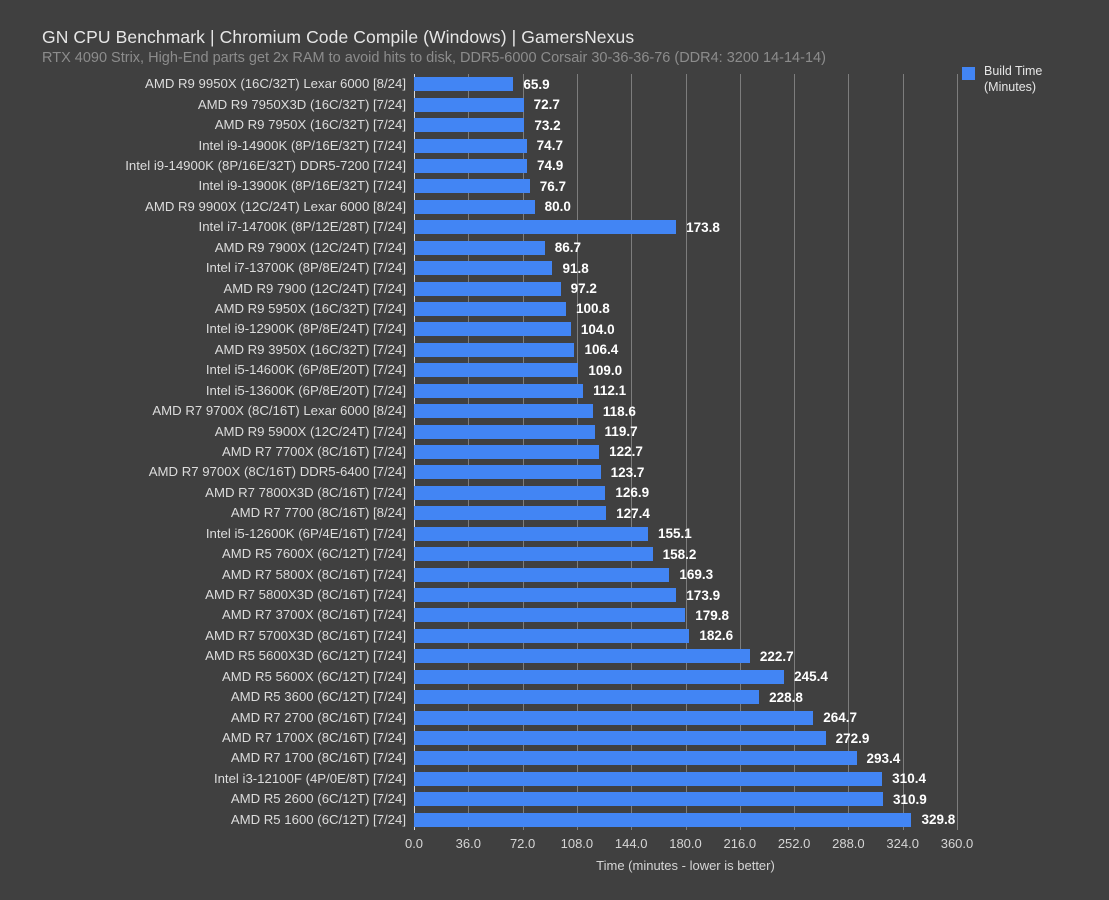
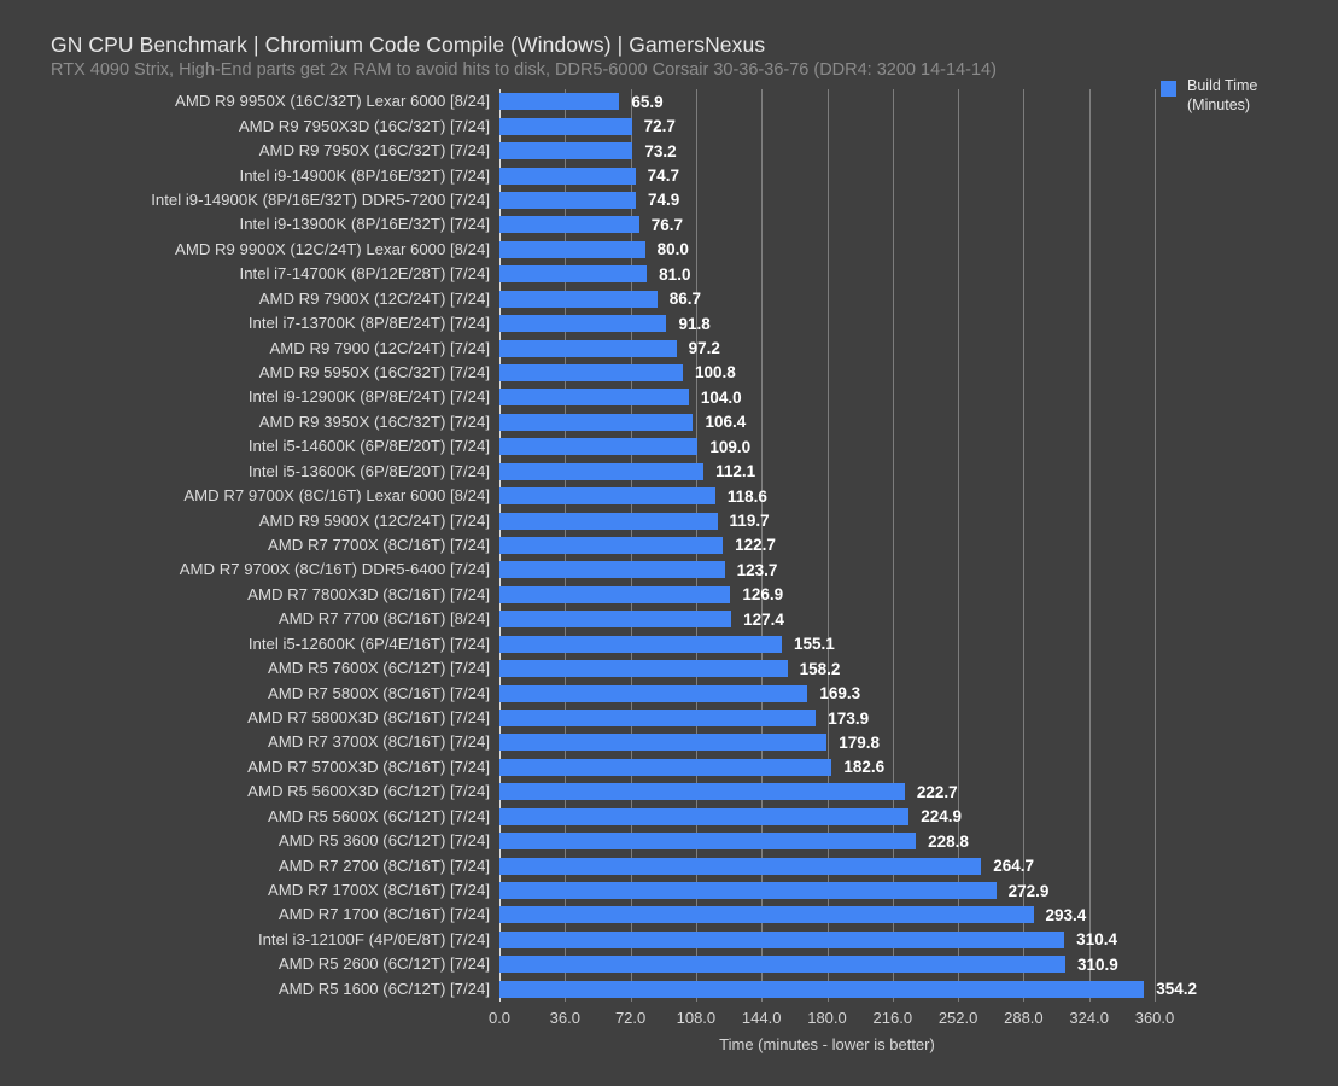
Intel i7-14700K (8P/12E/28T) [7/24]: 173.8 -> 81.0
AMD R5 5600X (6C/12T) [7/24]: 245.4 -> 224.9
AMD R5 1600 (6C/12T) [7/24]: 329.8 -> 354.2
